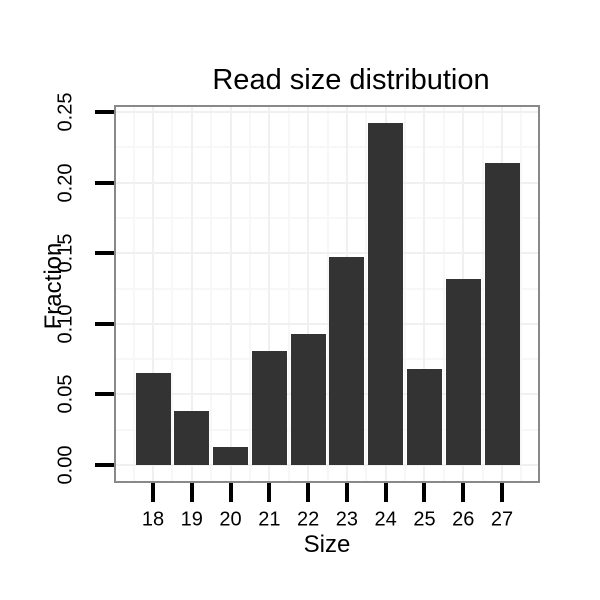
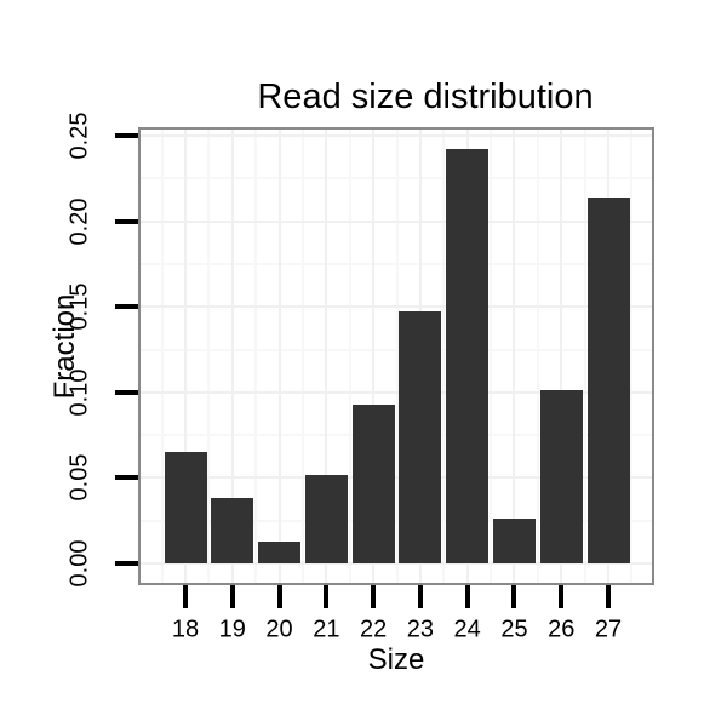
21: 0.081 -> 0.052
25: 0.068 -> 0.026
26: 0.132 -> 0.101
